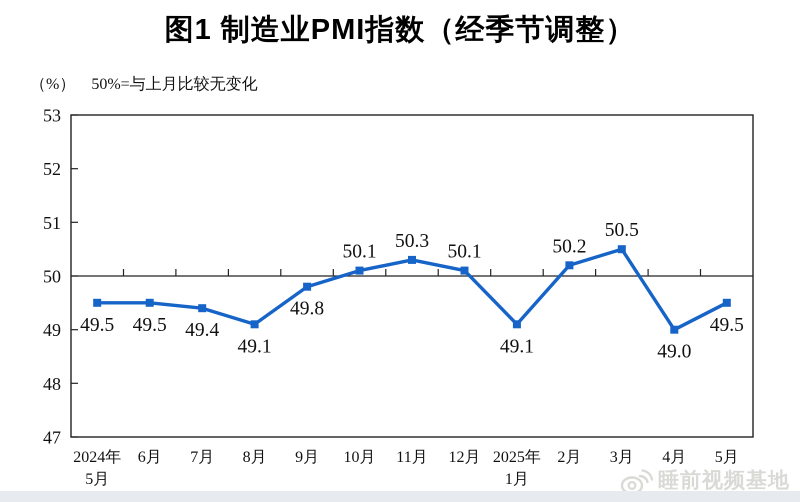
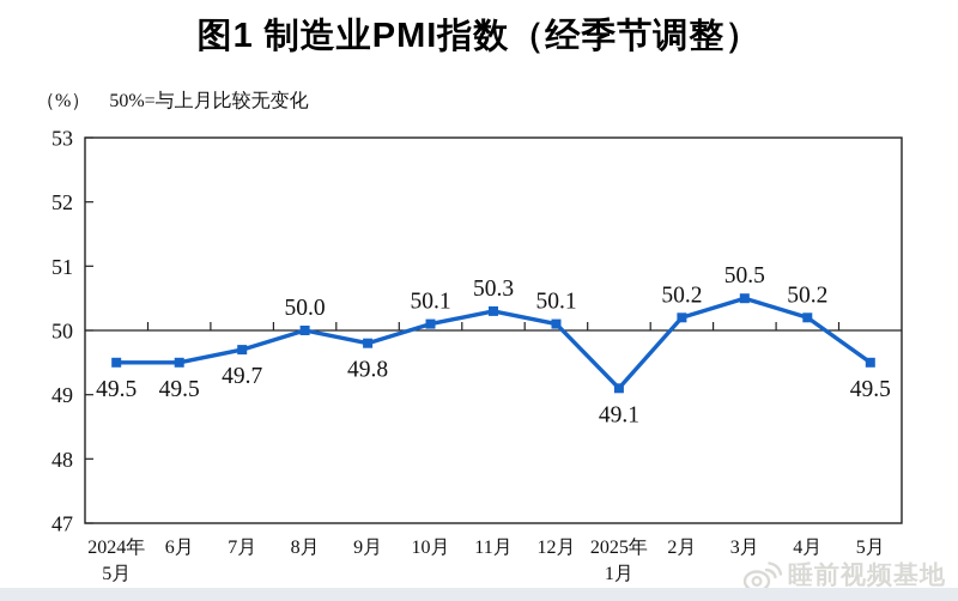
7月: 49.4 -> 49.7
8月: 49.1 -> 50.0
4月: 49.0 -> 50.2
